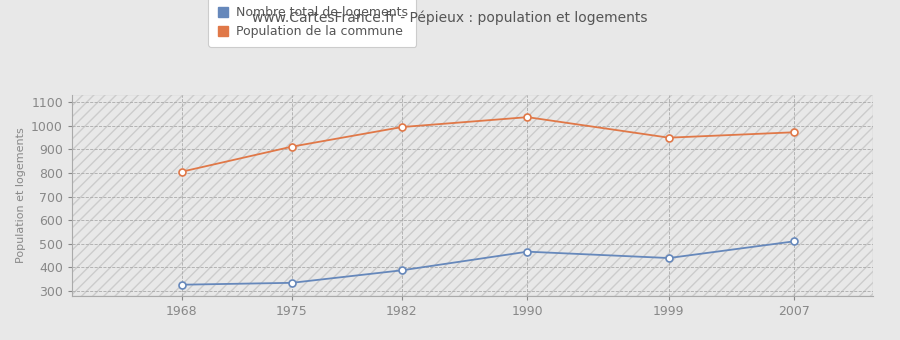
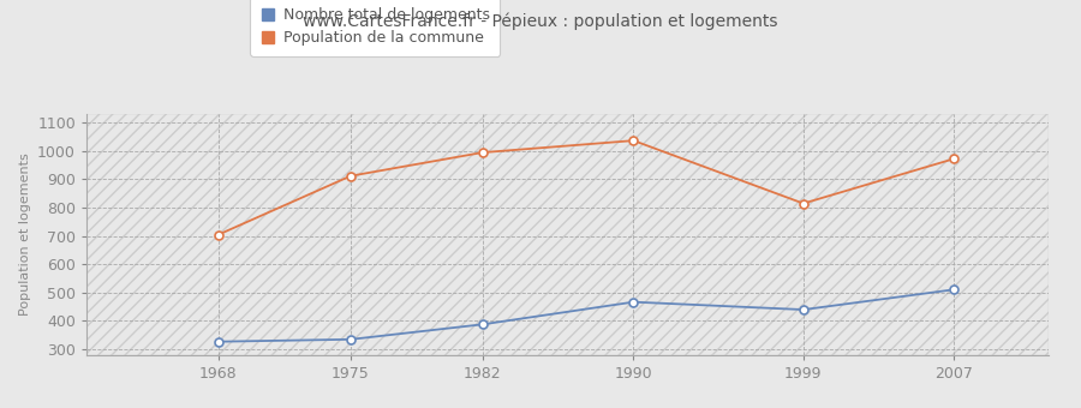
Population de la commune/1968: 806 -> 705
Population de la commune/1999: 950 -> 815
